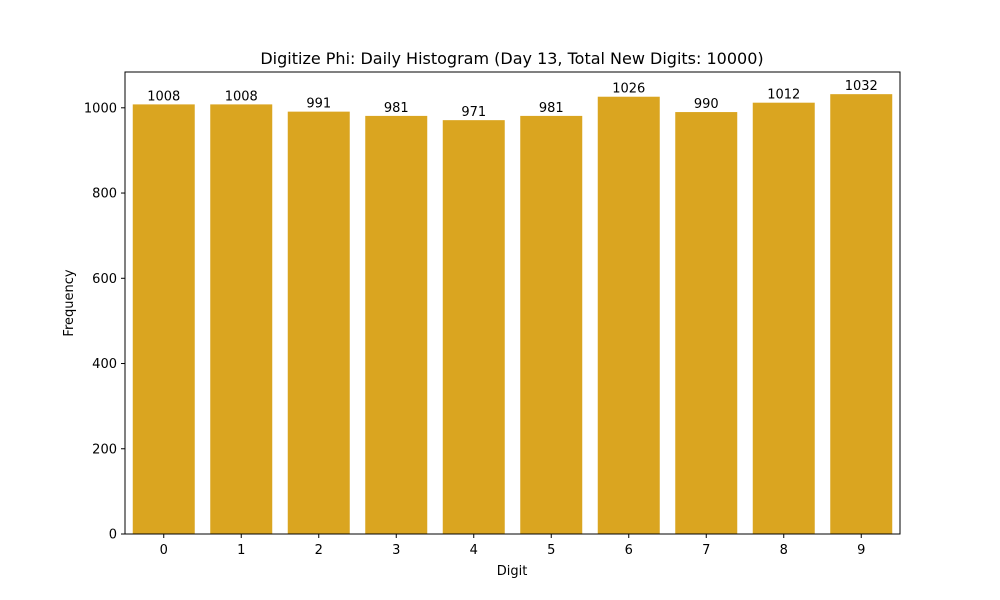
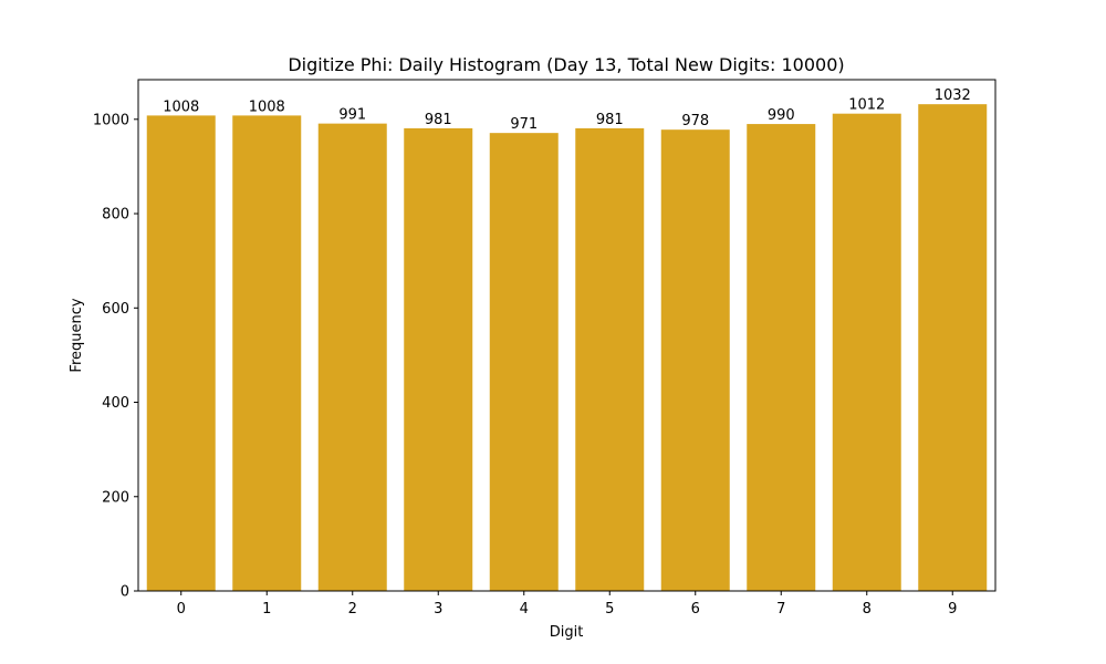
6: 1026 -> 978
